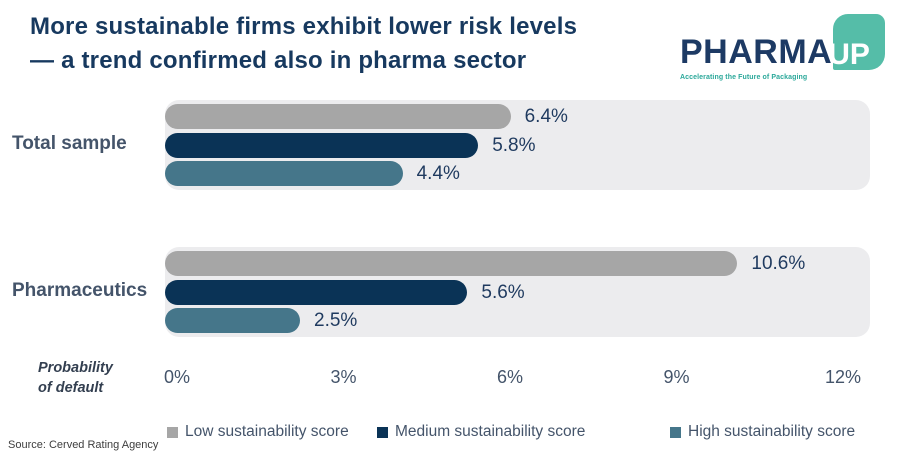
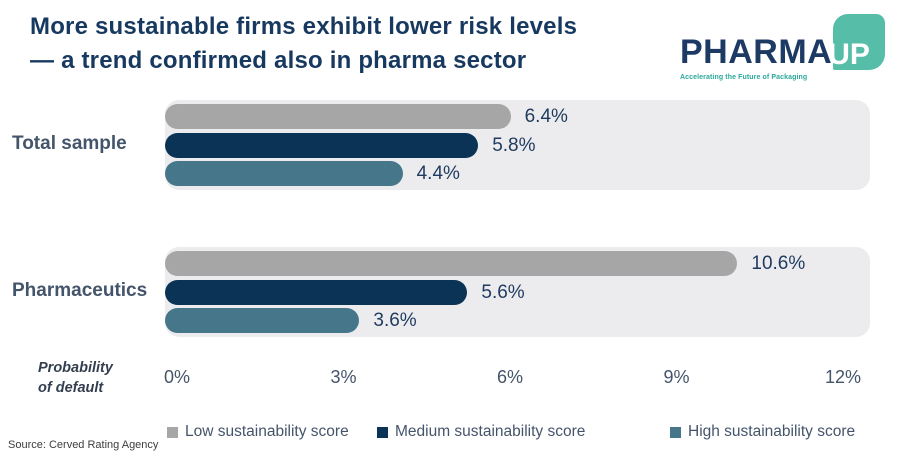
High sustainability score/Pharmaceutics: 2.5% -> 3.6%
